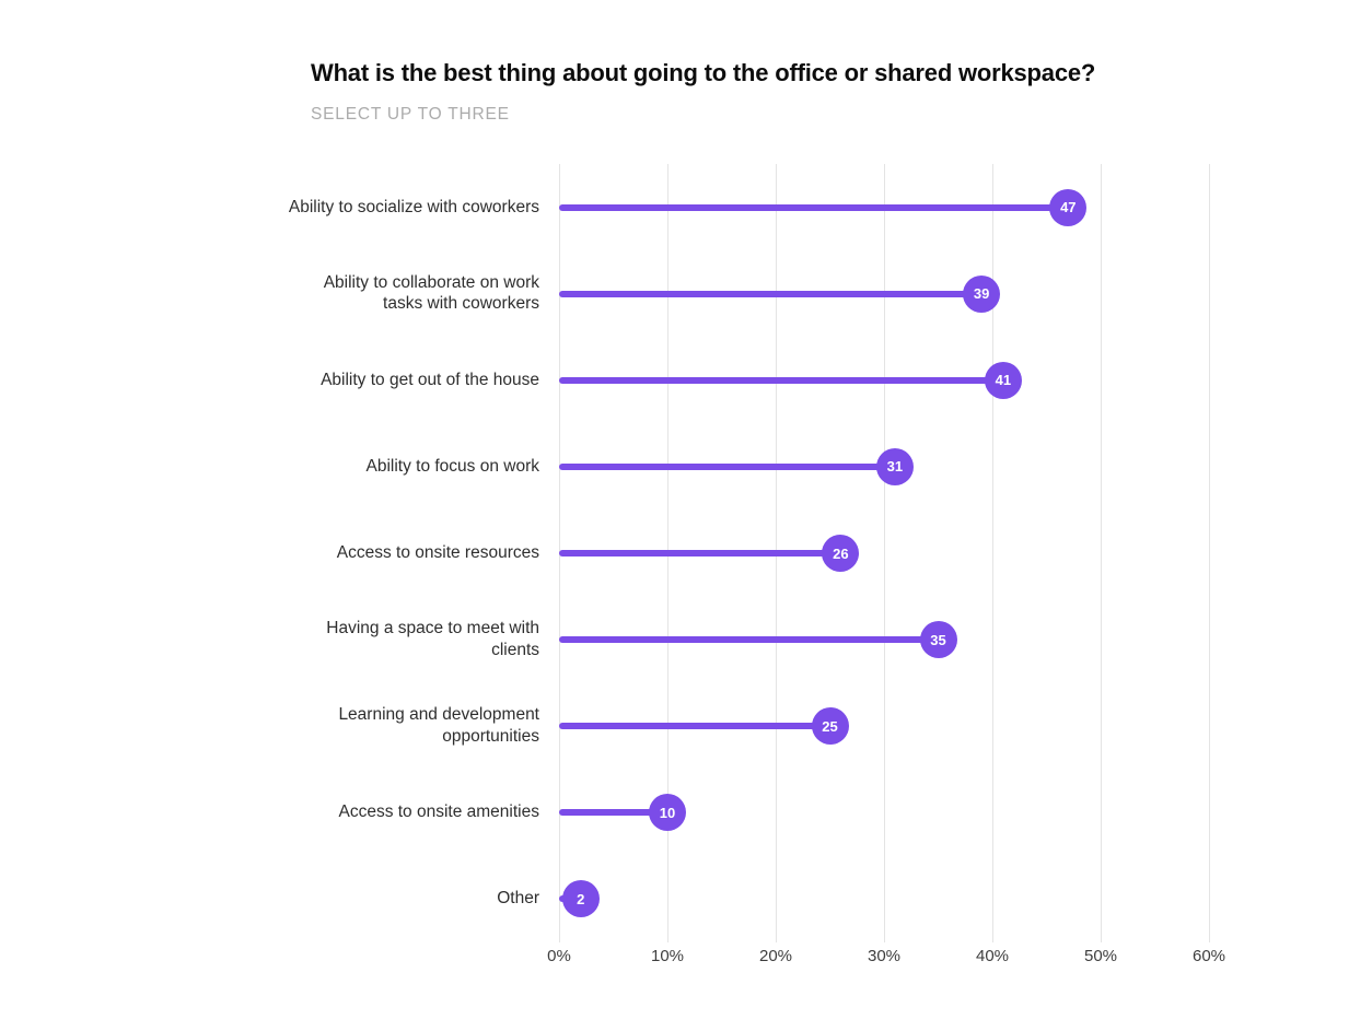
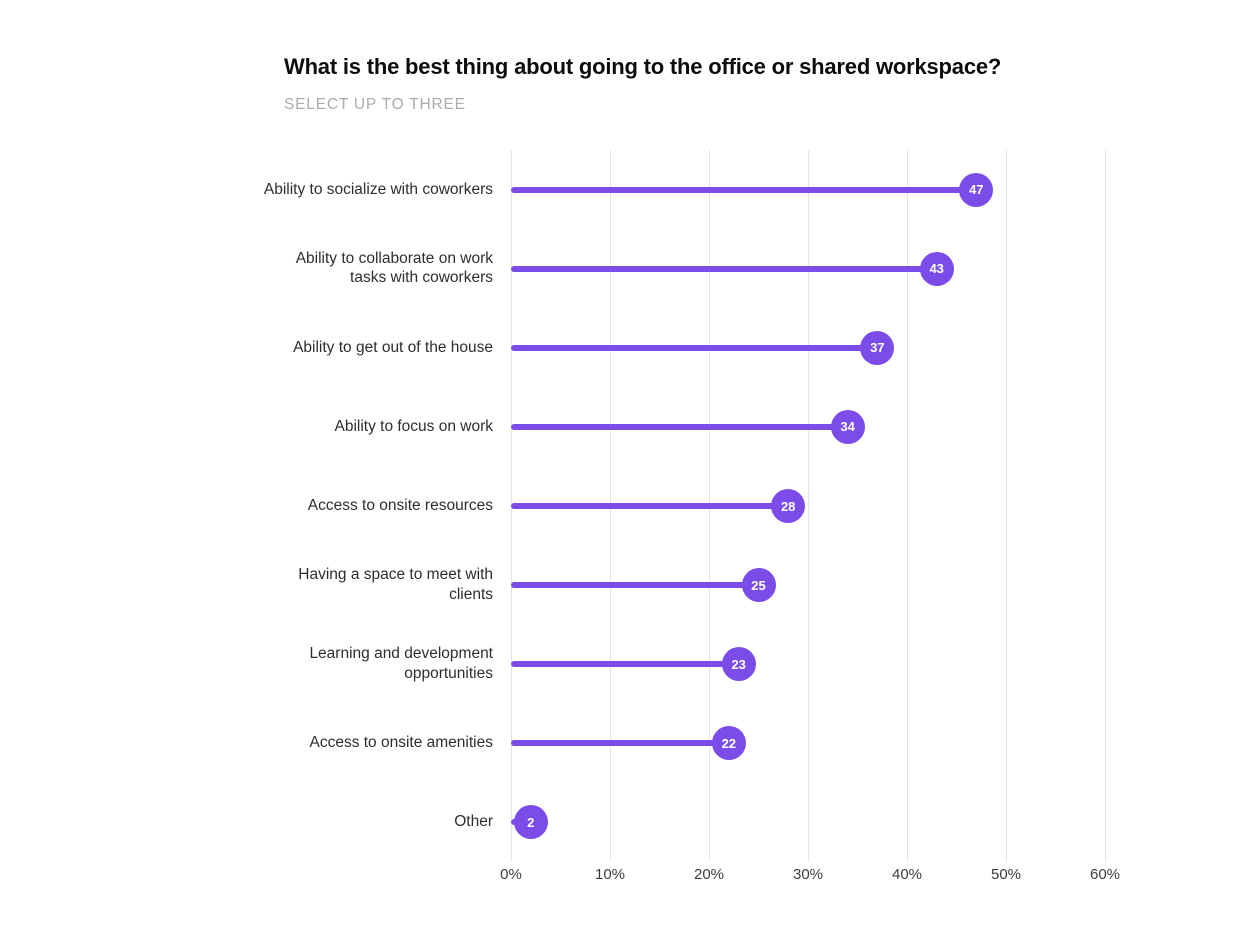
Ability to collaborate on work tasks with coworkers: 39 -> 43
Ability to get out of the house: 41 -> 37
Ability to focus on work: 31 -> 34
Access to onsite resources: 26 -> 28
Having a space to meet with clients: 35 -> 25
Learning and development opportunities: 25 -> 23
Access to onsite amenities: 10 -> 22
